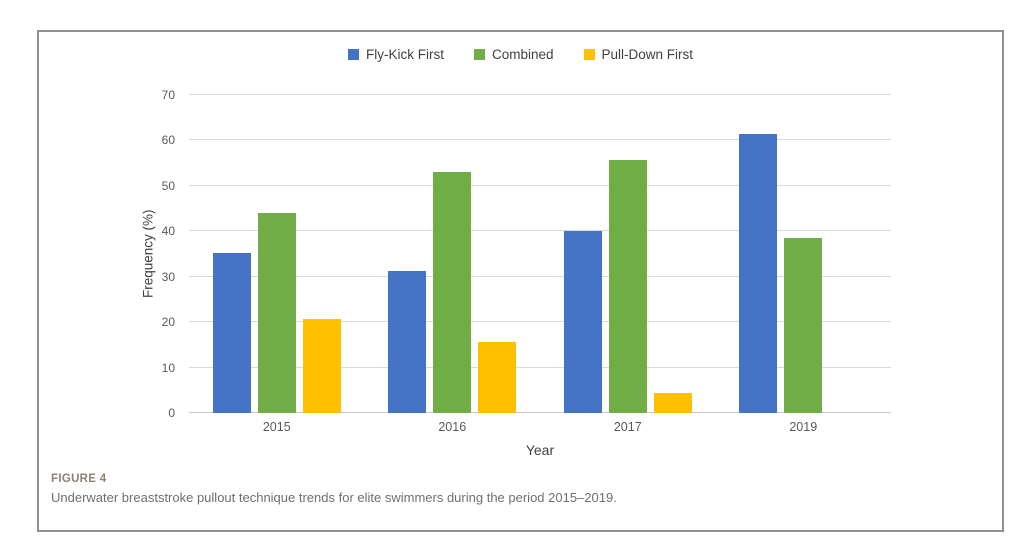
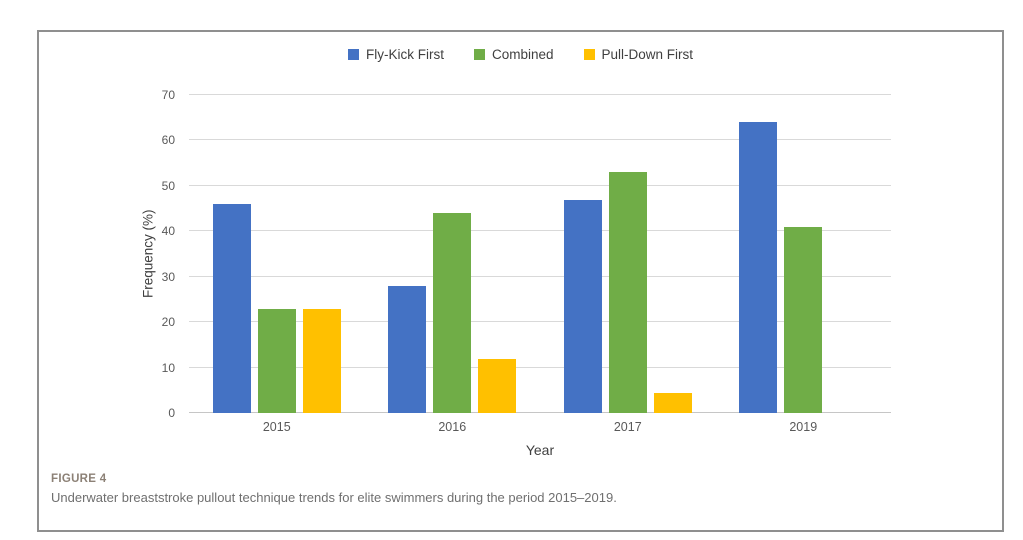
Fly-Kick First/2015: 35 -> 46
Combined/2015: 44 -> 23
Pull-Down First/2015: 21 -> 23
Fly-Kick First/2016: 31 -> 28
Combined/2016: 53 -> 44
Pull-Down First/2016: 16 -> 12
Fly-Kick First/2017: 40 -> 47
Combined/2017: 56 -> 53
Fly-Kick First/2019: 62 -> 64
Combined/2019: 38 -> 41
